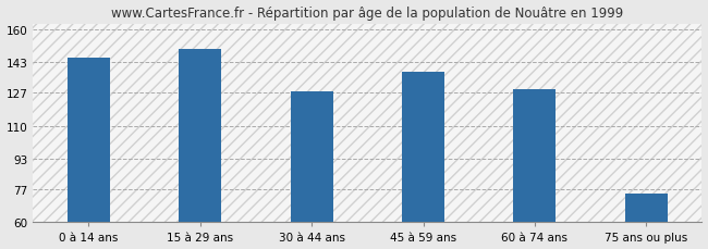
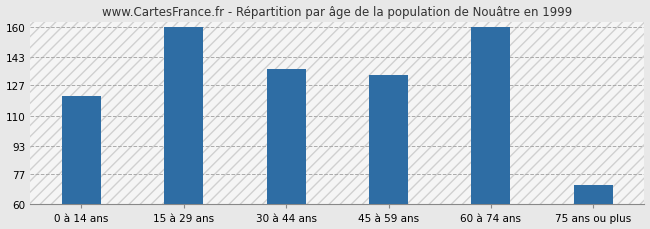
0 à 14 ans: 145 -> 121
15 à 29 ans: 150 -> 160
30 à 44 ans: 128 -> 136
45 à 59 ans: 138 -> 133
60 à 74 ans: 129 -> 160
75 ans ou plus: 75 -> 71
